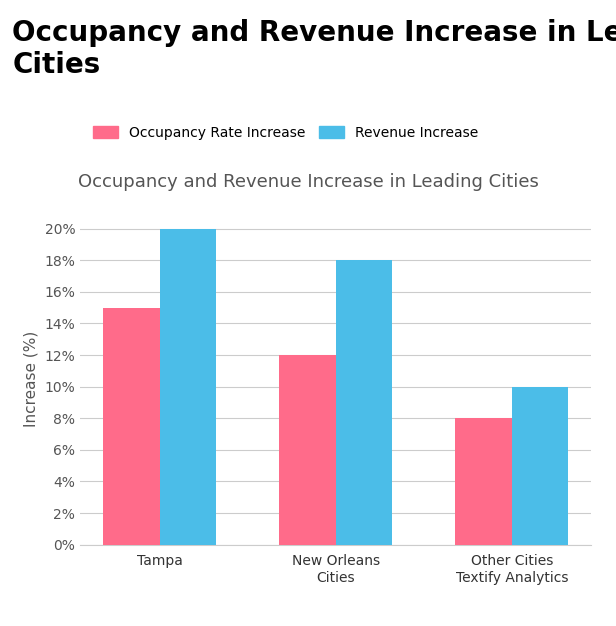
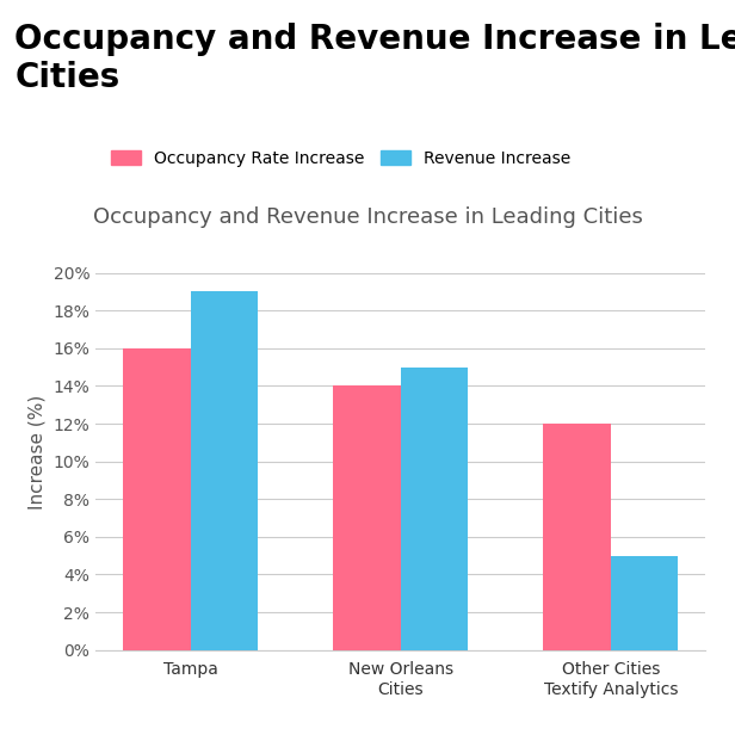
Occupancy Rate Increase/Tampa: 15% -> 16%
Revenue Increase/Tampa: 20% -> 19%
Occupancy Rate Increase/New Orleans Cities: 12% -> 14%
Revenue Increase/New Orleans Cities: 18% -> 15%
Occupancy Rate Increase/Other Cities Textify Analytics: 8% -> 12%
Revenue Increase/Other Cities Textify Analytics: 10% -> 5%
